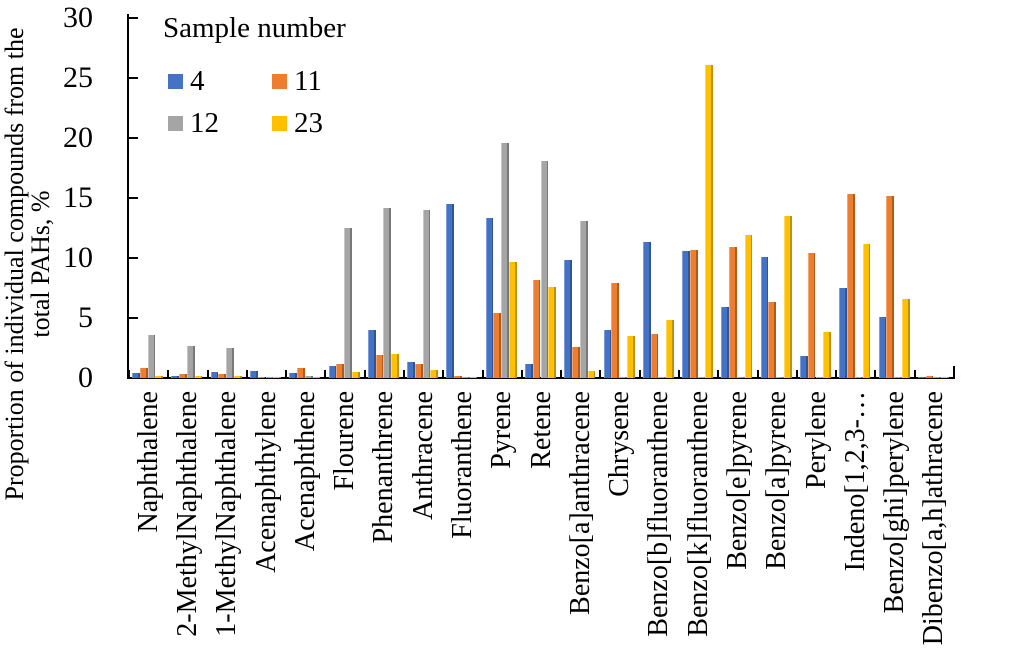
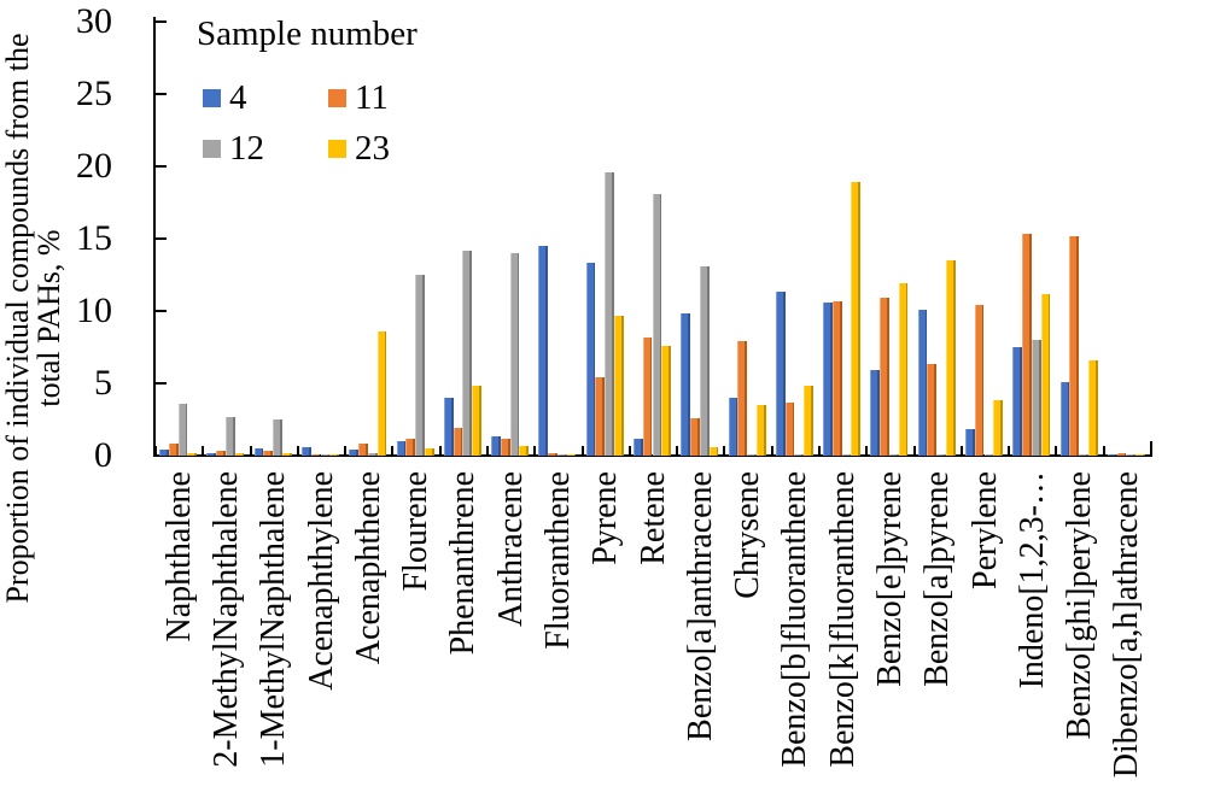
23/Acenaphthene: 0.1 -> 8.6
23/Phenanthrene: 2.0 -> 4.8
23/Benzo[k]fluoranthene: 26.1 -> 18.9
12/Indeno[1,2,3-…: 0.1 -> 8.0
